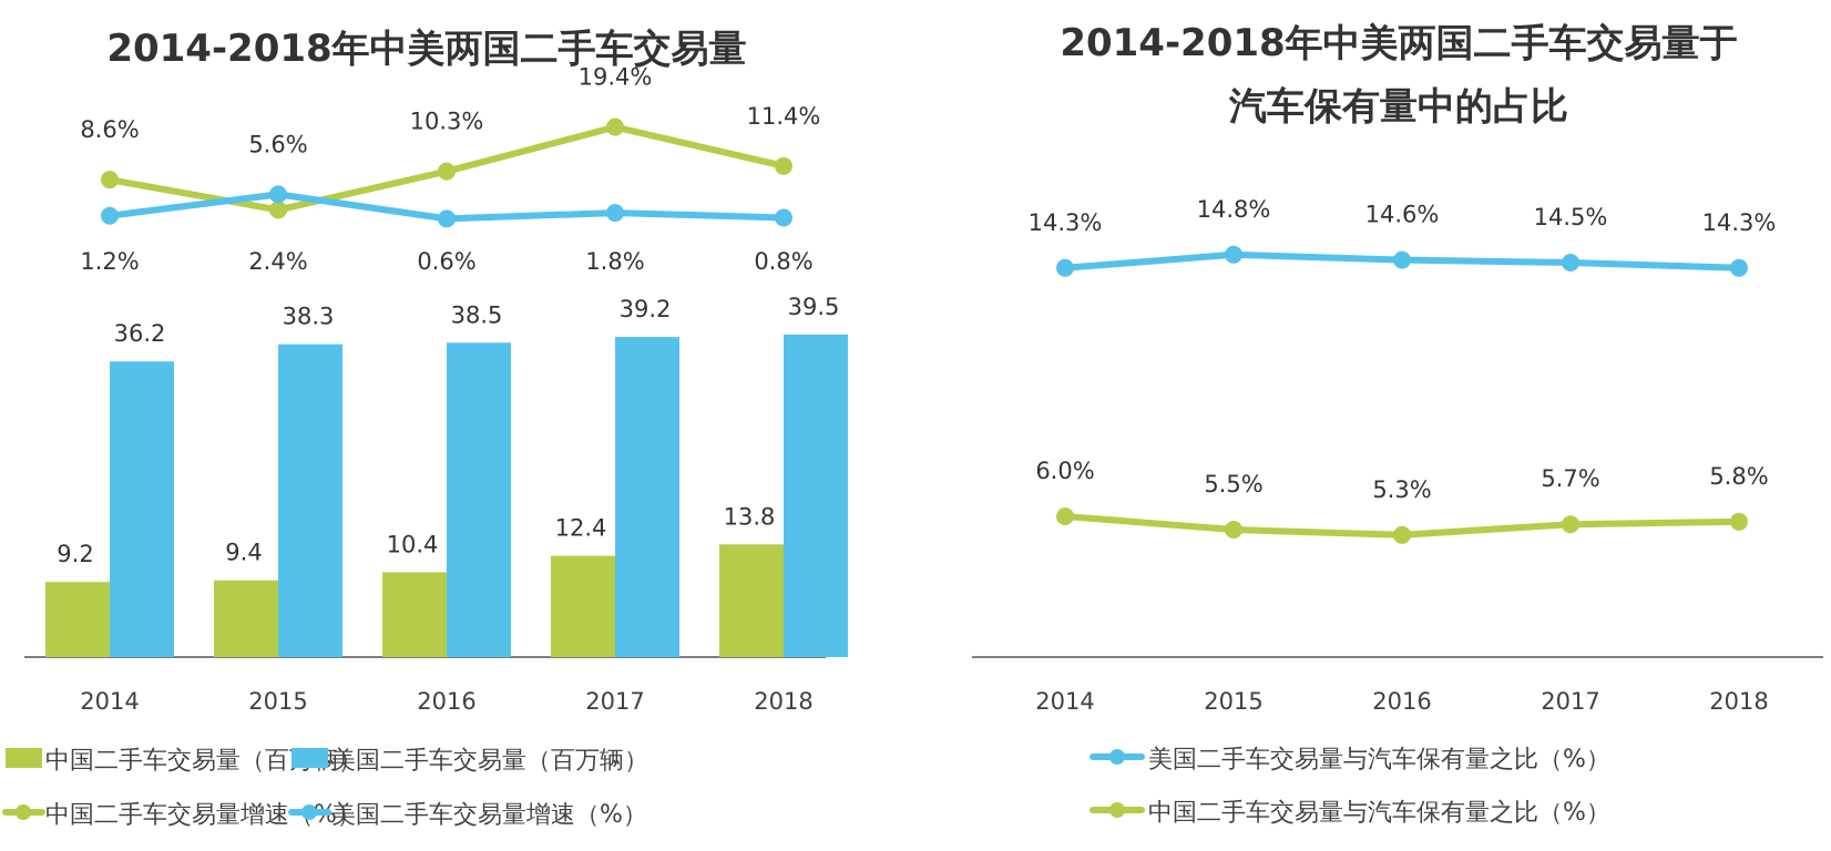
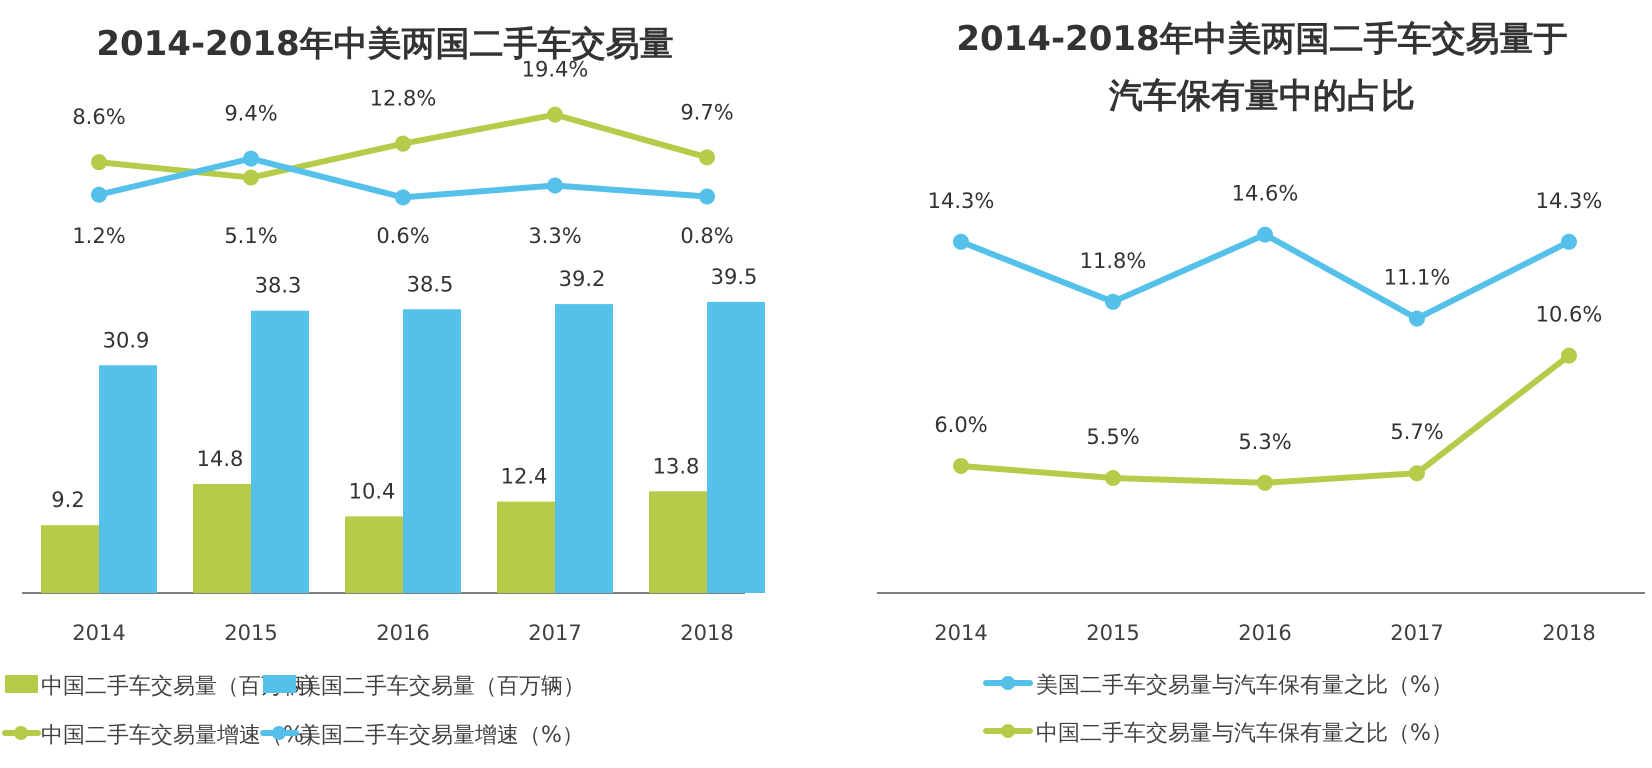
2014-2018年中美两国二手车交易量/美国二手车交易量（百万辆）/2014: 36.2 -> 30.9
2014-2018年中美两国二手车交易量/中国二手车交易量（百万辆）/2015: 9.4 -> 14.8
2014-2018年中美两国二手车交易量/中国二手车交易量增速（%）/2015: 2.4% -> 5.1%
2014-2018年中美两国二手车交易量/美国二手车交易量增速（%）/2015: 5.6% -> 9.4%
2014-2018年中美两国二手车交易量/中国二手车交易量增速（%）/2016: 10.3% -> 12.8%
2014-2018年中美两国二手车交易量/美国二手车交易量增速（%）/2017: 1.8% -> 3.3%
2014-2018年中美两国二手车交易量/中国二手车交易量增速（%）/2018: 11.4% -> 9.7%
2014-2018年中美两国二手车交易量于汽车保有量中的占比/美国二手车交易量与汽车保有量之比（%）/2015: 14.8% -> 11.8%
2014-2018年中美两国二手车交易量于汽车保有量中的占比/美国二手车交易量与汽车保有量之比（%）/2017: 14.5% -> 11.1%
2014-2018年中美两国二手车交易量于汽车保有量中的占比/中国二手车交易量与汽车保有量之比（%）/2018: 5.8% -> 10.6%
